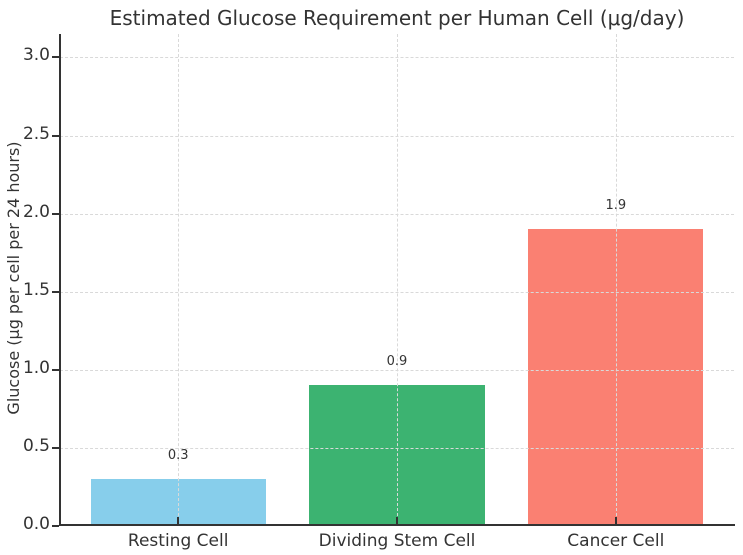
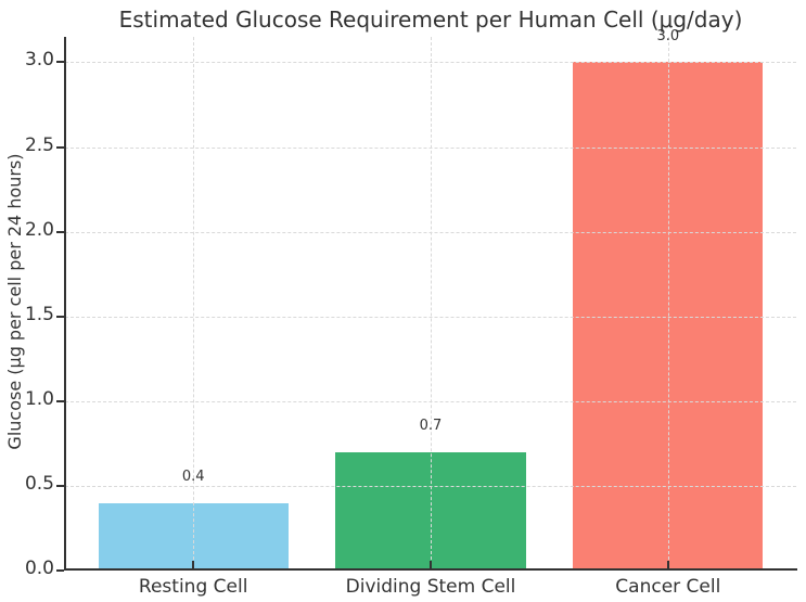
Resting Cell: 0.3 -> 0.4
Dividing Stem Cell: 0.9 -> 0.7
Cancer Cell: 1.9 -> 3.0
